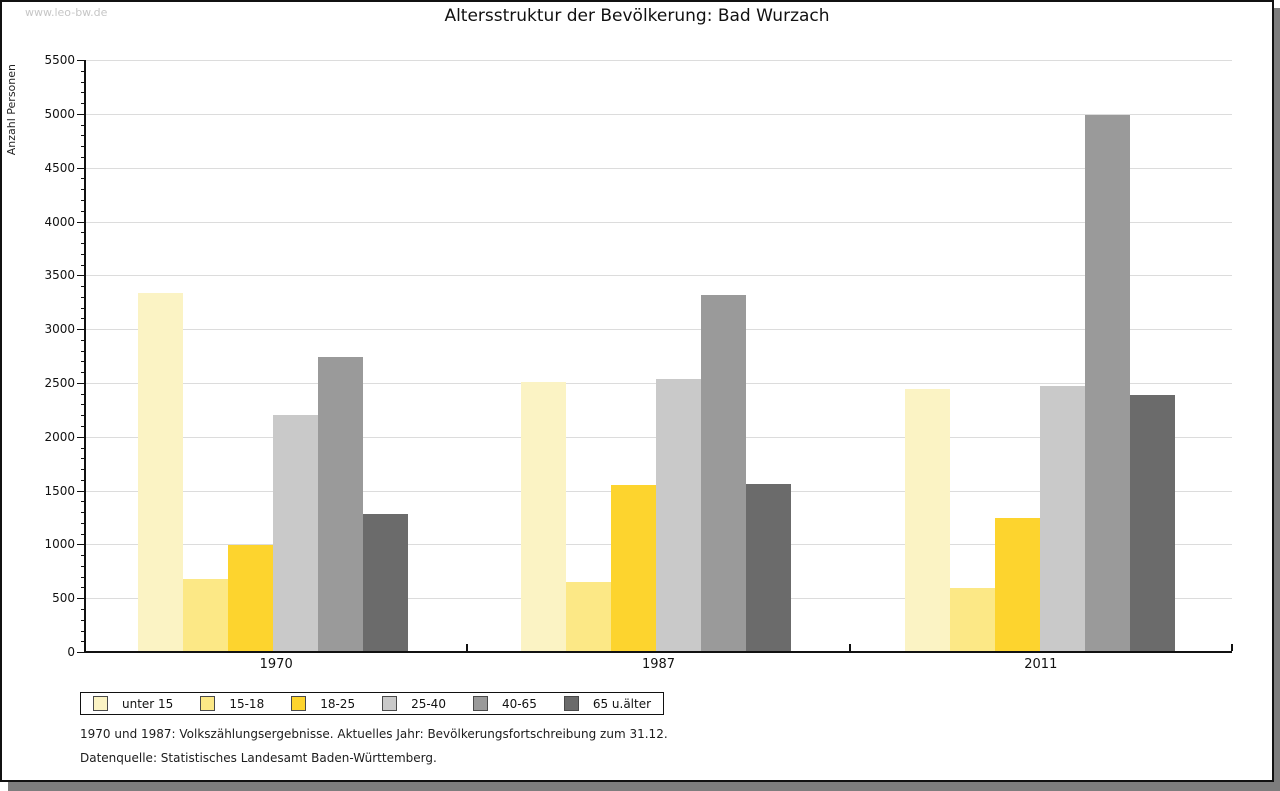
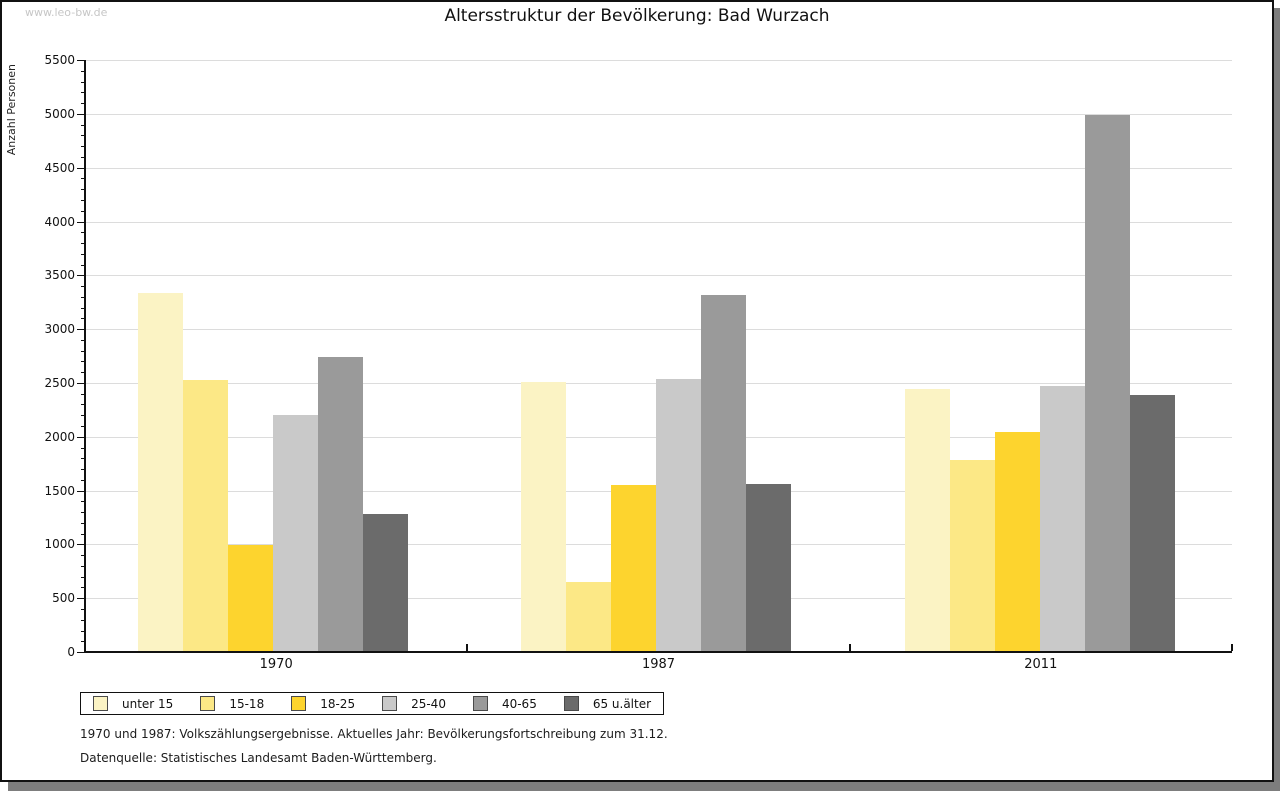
15-18/1970: 680 -> 2530
15-18/2011: 600 -> 1780
18-25/2011: 1240 -> 2040
